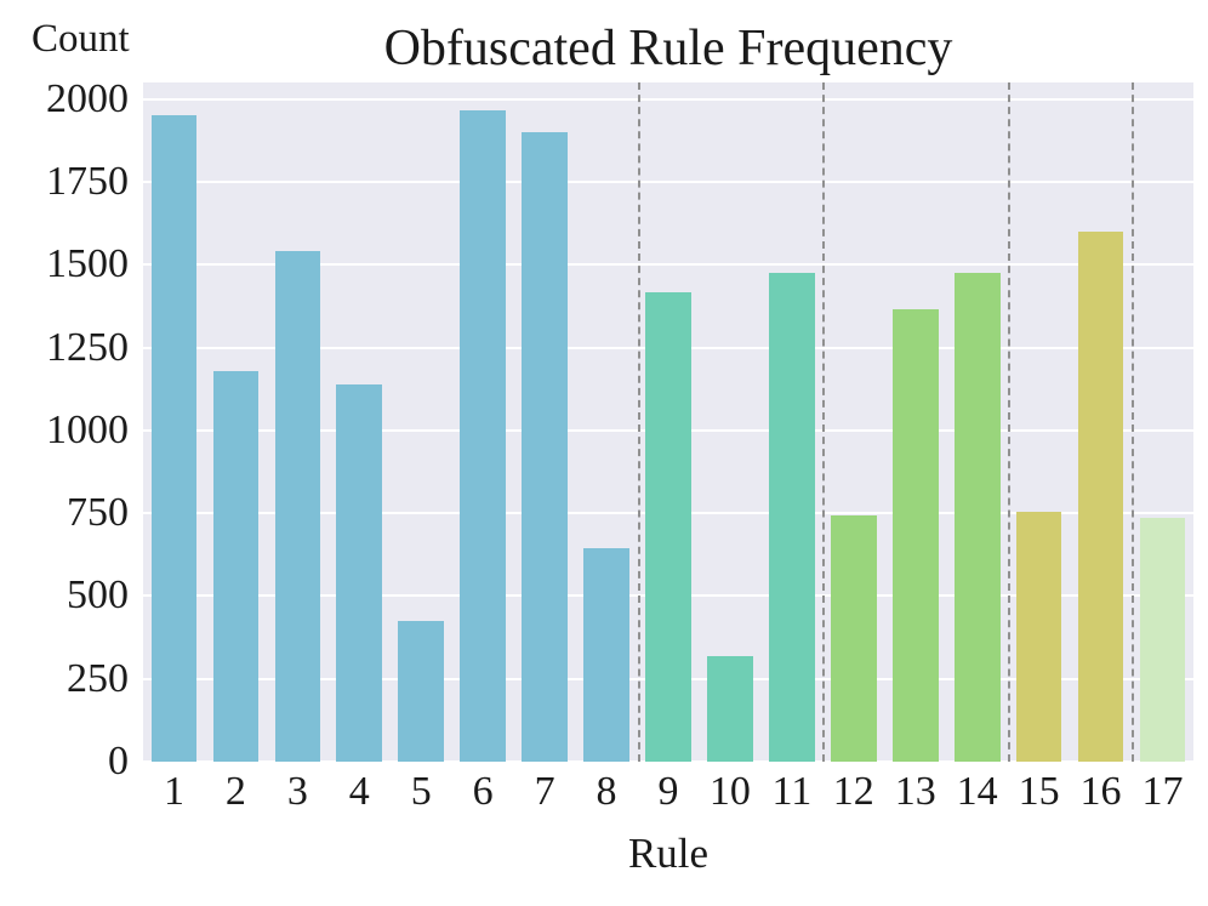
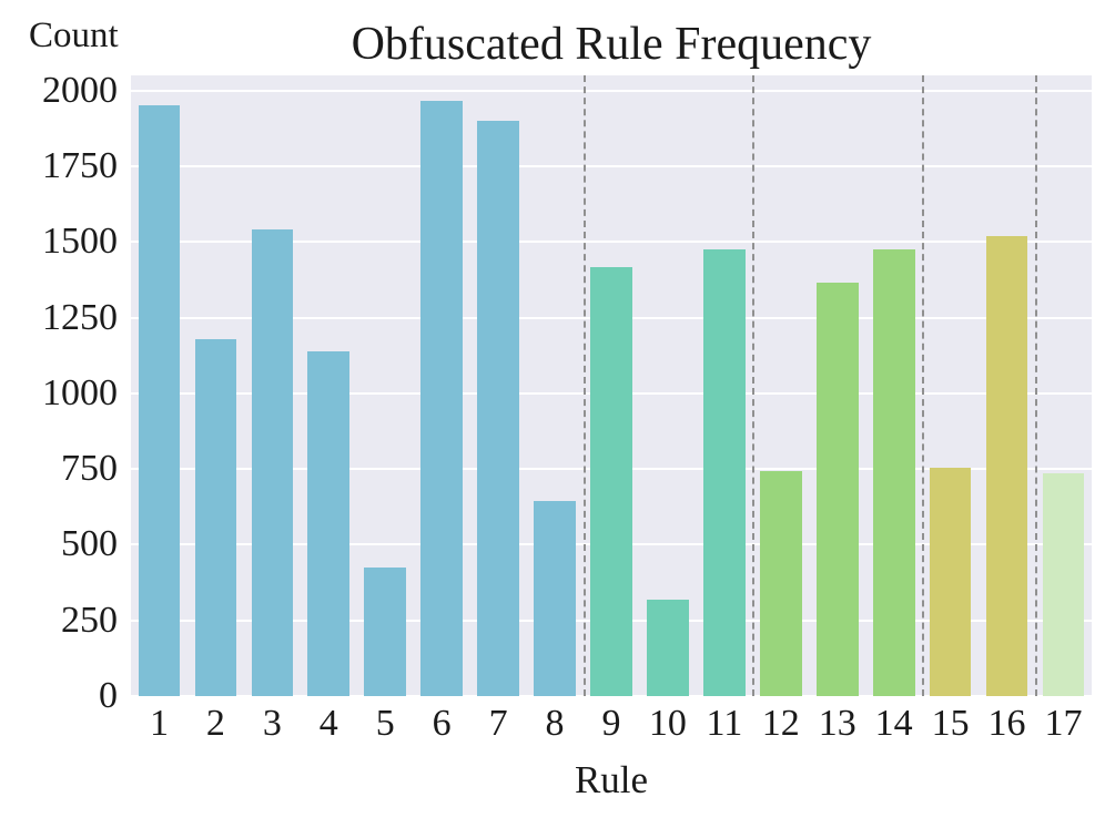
16: 1600 -> 1520
